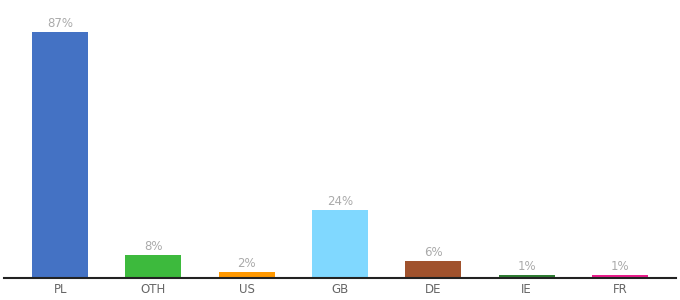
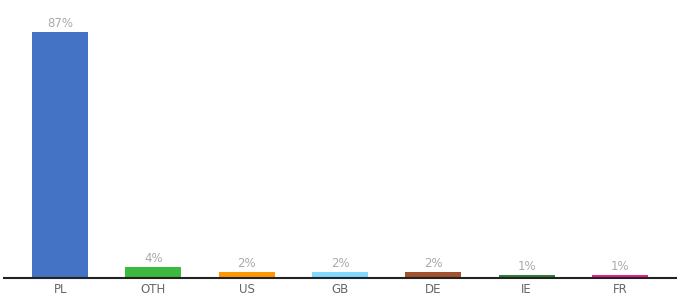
OTH: 8% -> 4%
GB: 24% -> 2%
DE: 6% -> 2%
